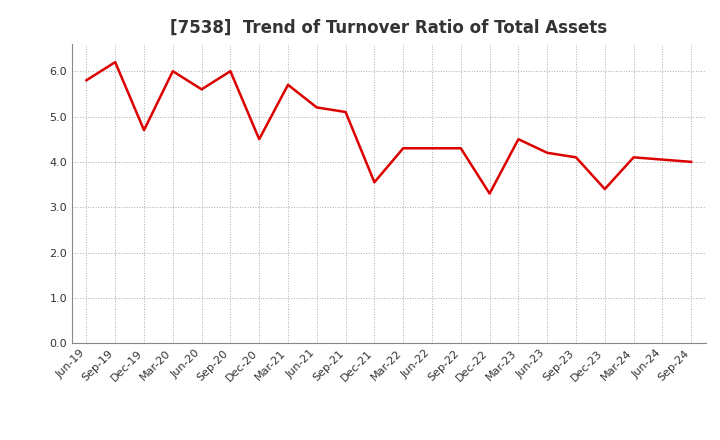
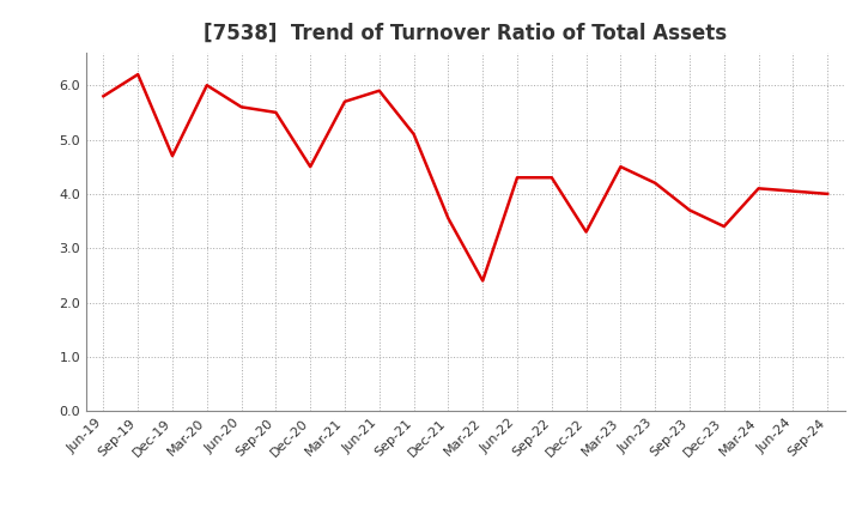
Sep-20: 6.00 -> 5.50
Jun-21: 5.20 -> 5.90
Mar-22: 4.30 -> 2.40
Sep-23: 4.10 -> 3.70
